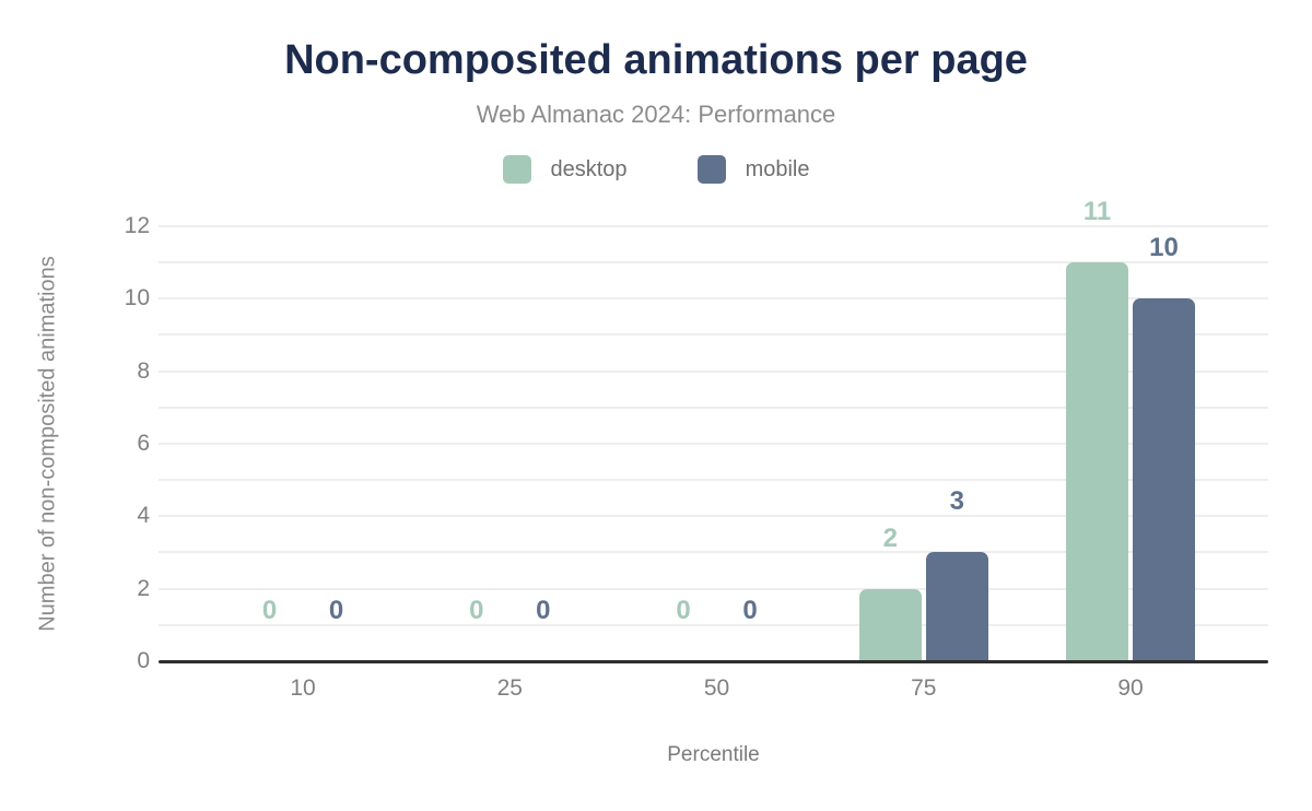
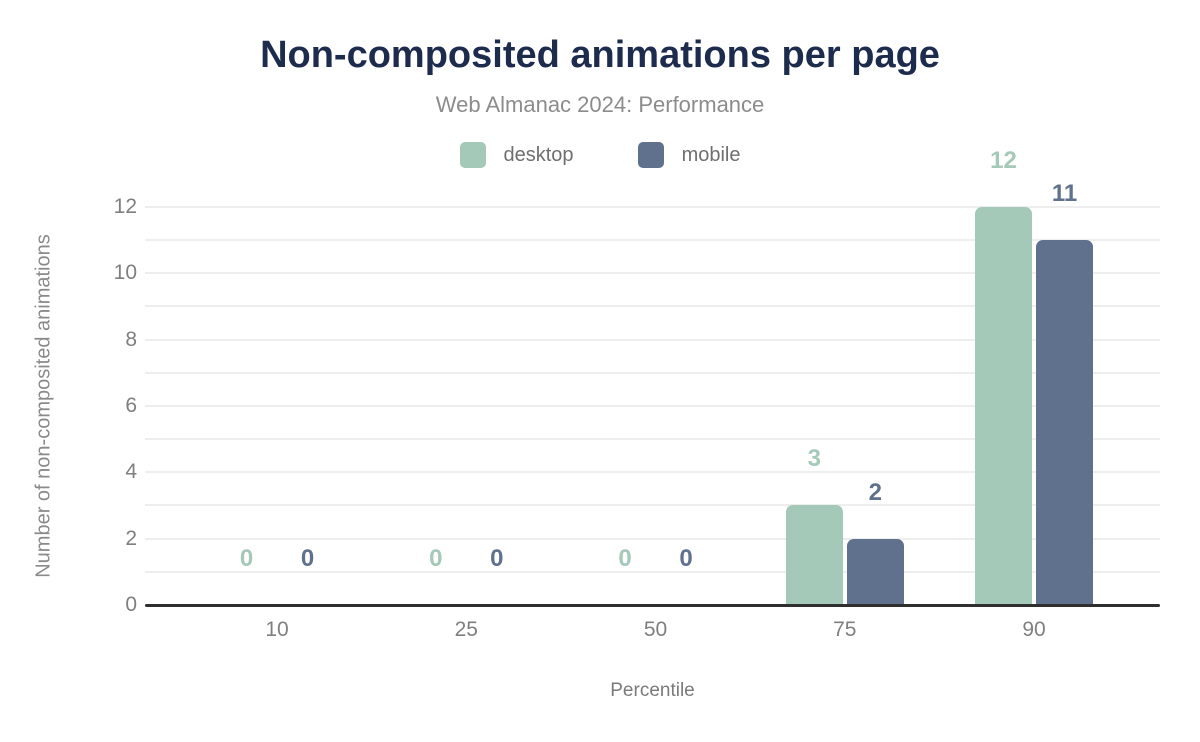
desktop/75: 2 -> 3
mobile/75: 3 -> 2
desktop/90: 11 -> 12
mobile/90: 10 -> 11
